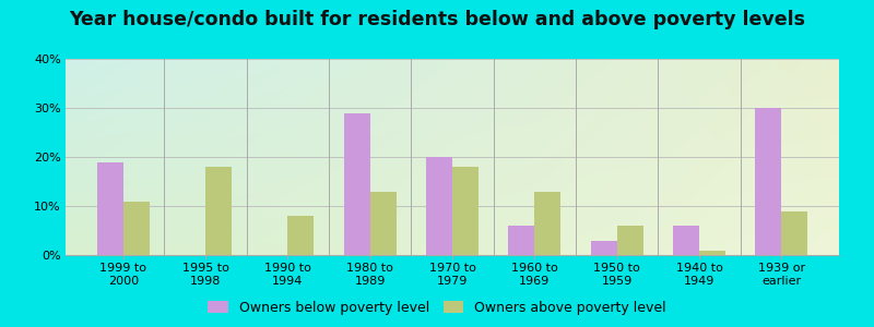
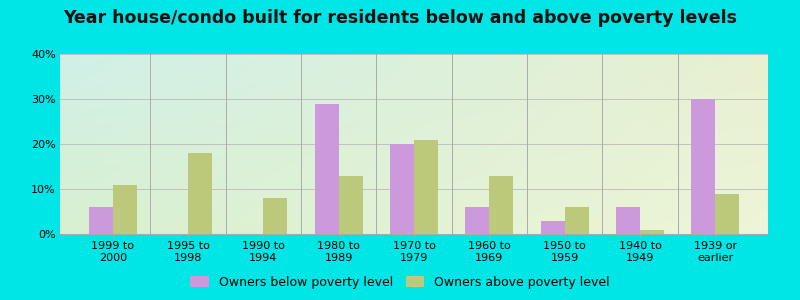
Owners below poverty level/1999 to 2000: 19% -> 6%
Owners above poverty level/1970 to 1979: 18% -> 21%
